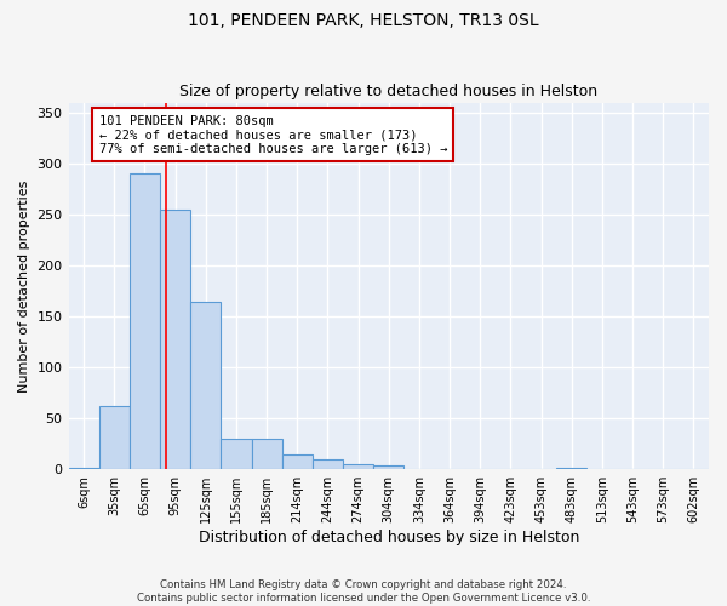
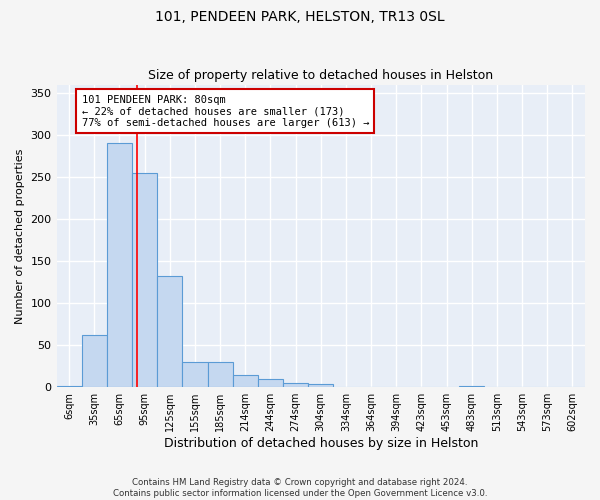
125sqm: 164 -> 132
